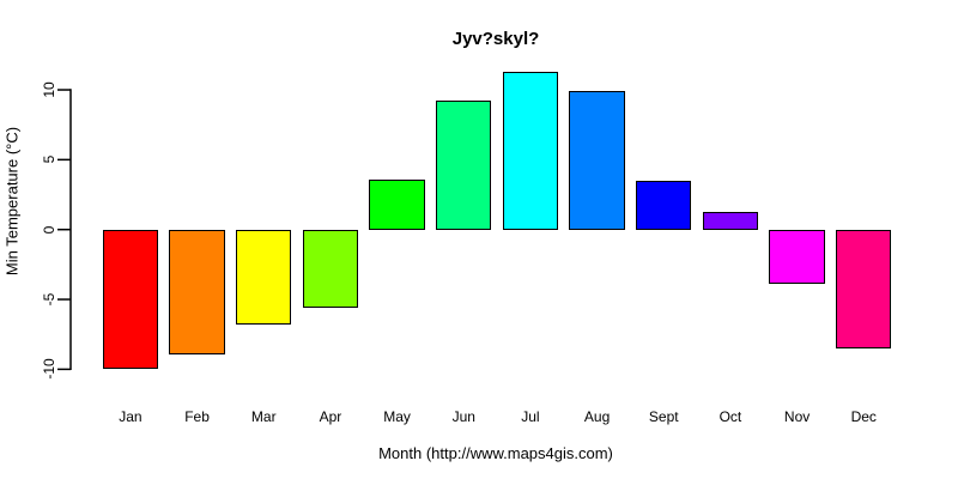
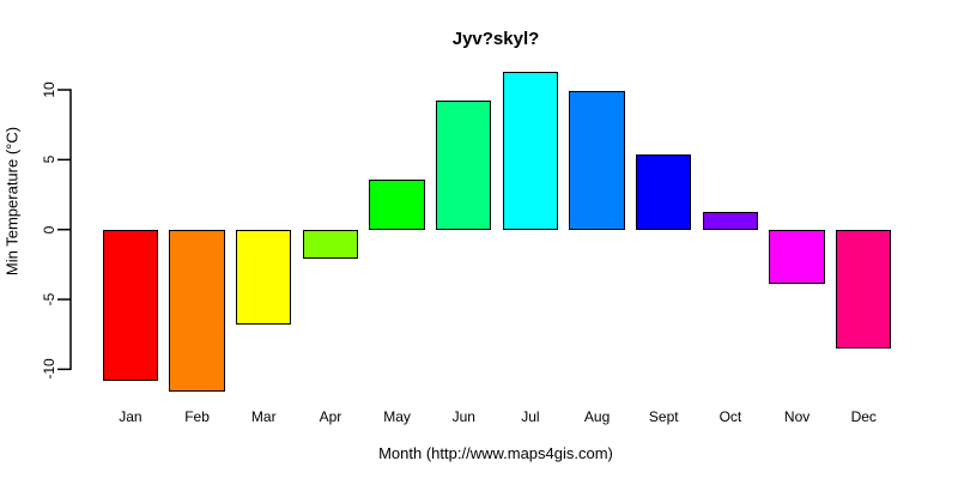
Jan: -10.0 -> -10.8
Feb: -8.9 -> -11.6
Apr: -5.6 -> -2.1
Sept: 3.5 -> 5.4
